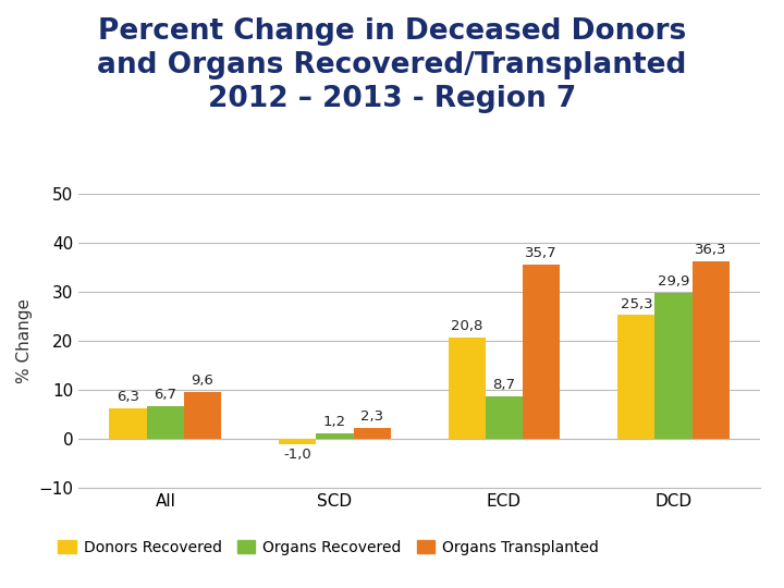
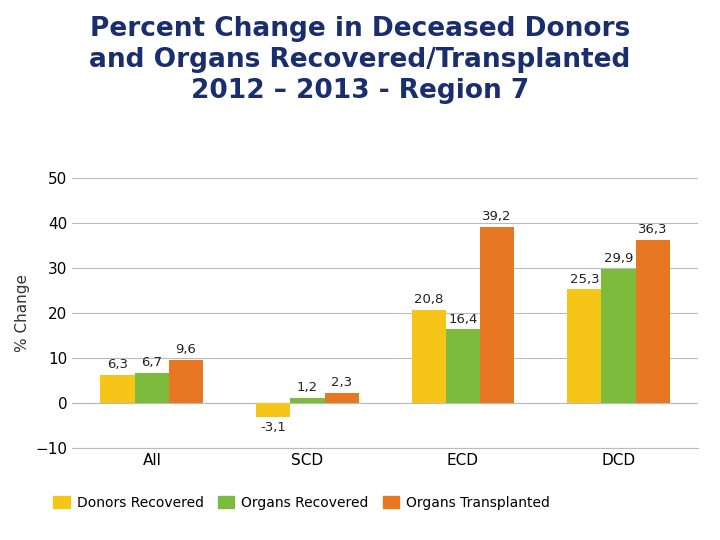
Donors Recovered/SCD: -1,0 -> -3,1
Organs Recovered/ECD: 8,7 -> 16,4
Organs Transplanted/ECD: 35,7 -> 39,2
